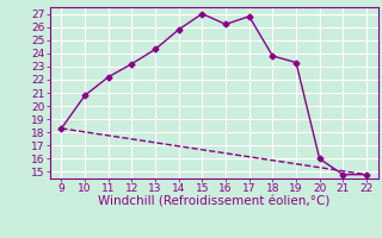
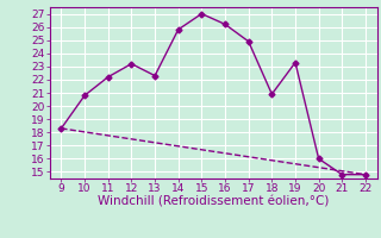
13: 24.3 -> 22.3
17: 26.8 -> 24.9
18: 23.8 -> 20.9
